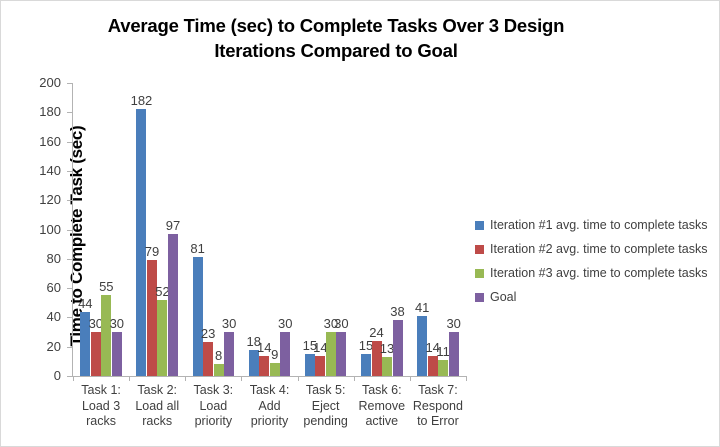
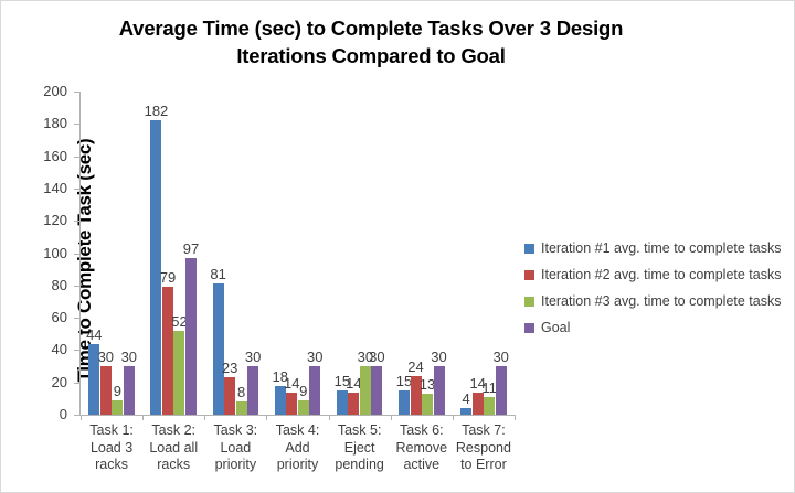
Iteration #3 avg. time to complete tasks/Task 1: Load 3 racks: 55 -> 9
Goal/Task 6: Remove active: 38 -> 30
Iteration #1 avg. time to complete tasks/Task 7: Respond to Error: 41 -> 4
